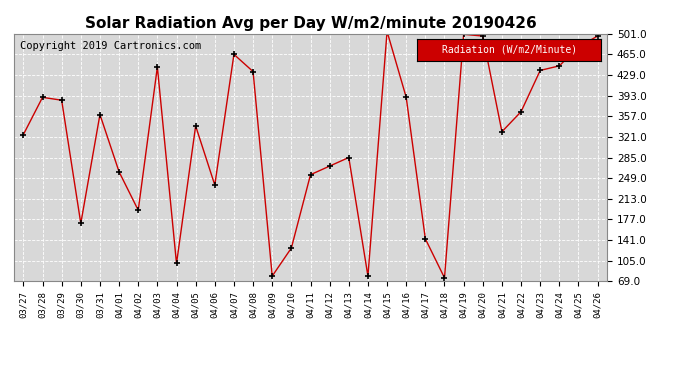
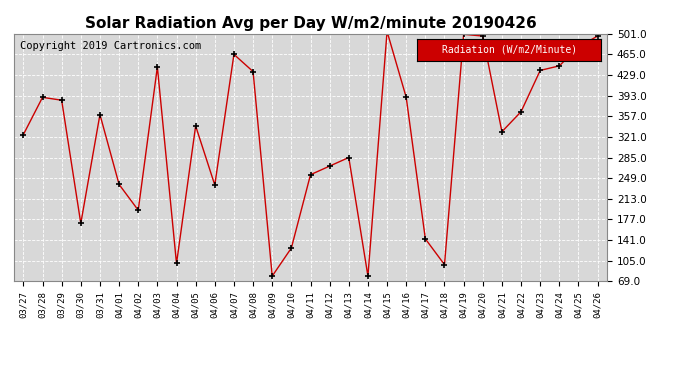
04/01: 260 -> 238
04/18: 75 -> 98
